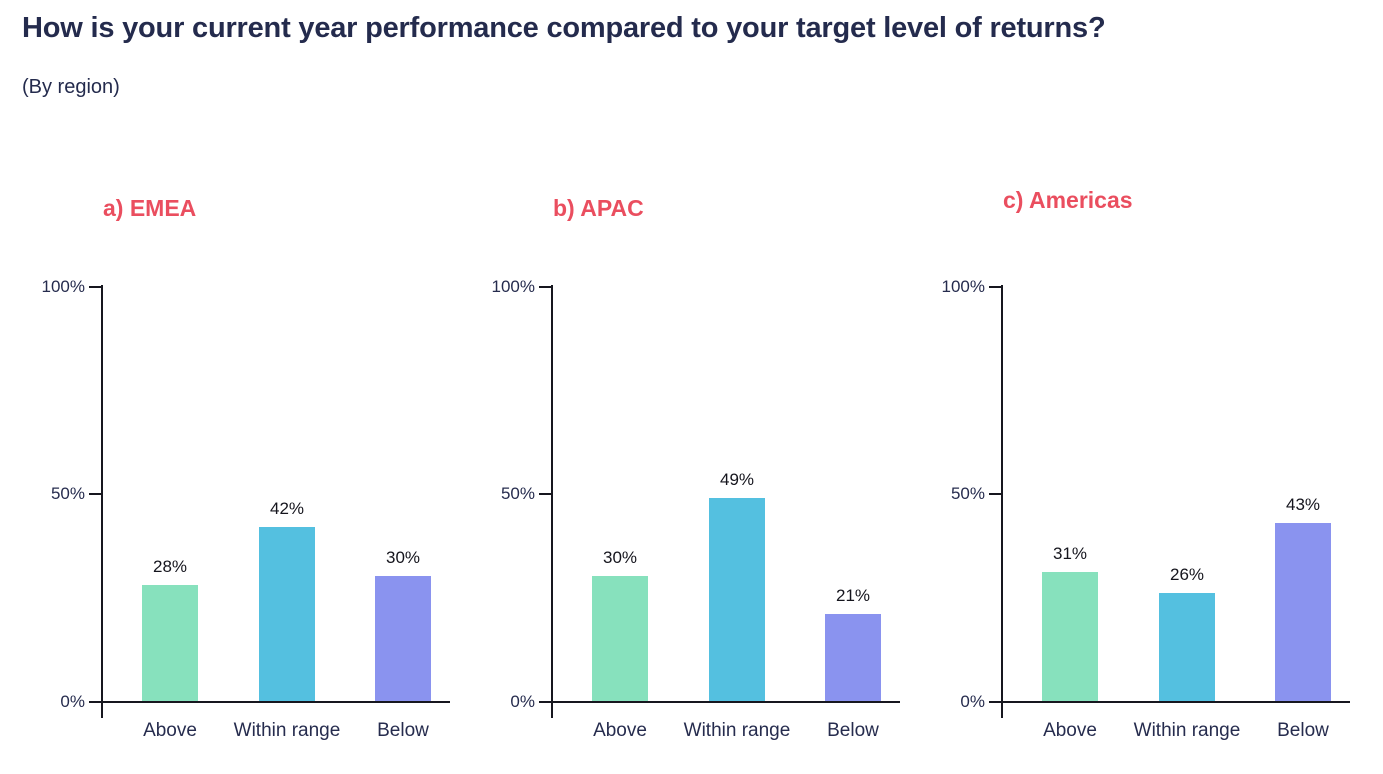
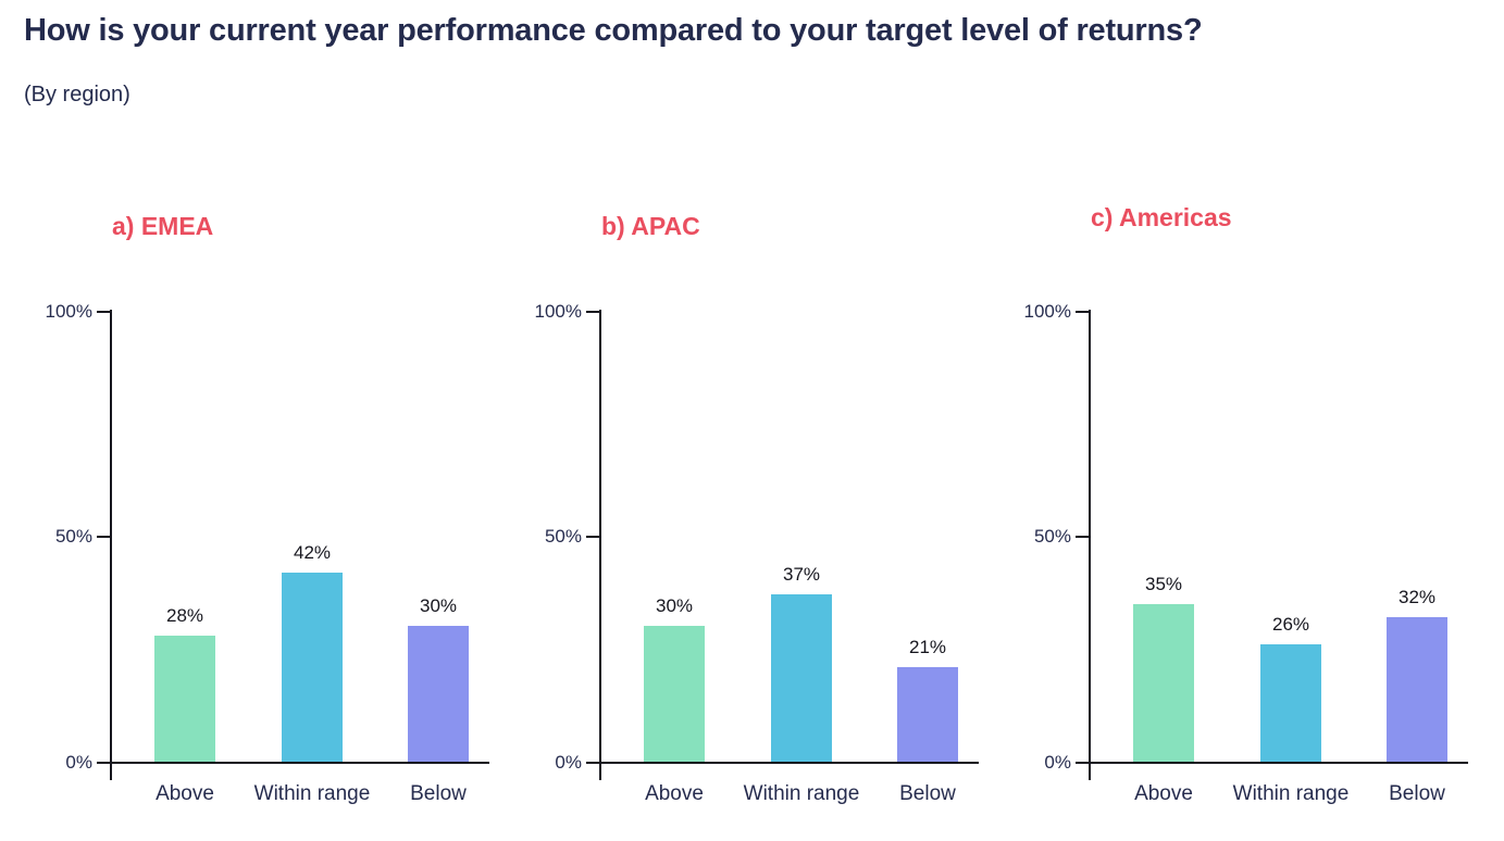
b) APAC/Within range: 49% -> 37%
c) Americas/Above: 31% -> 35%
c) Americas/Below: 43% -> 32%
